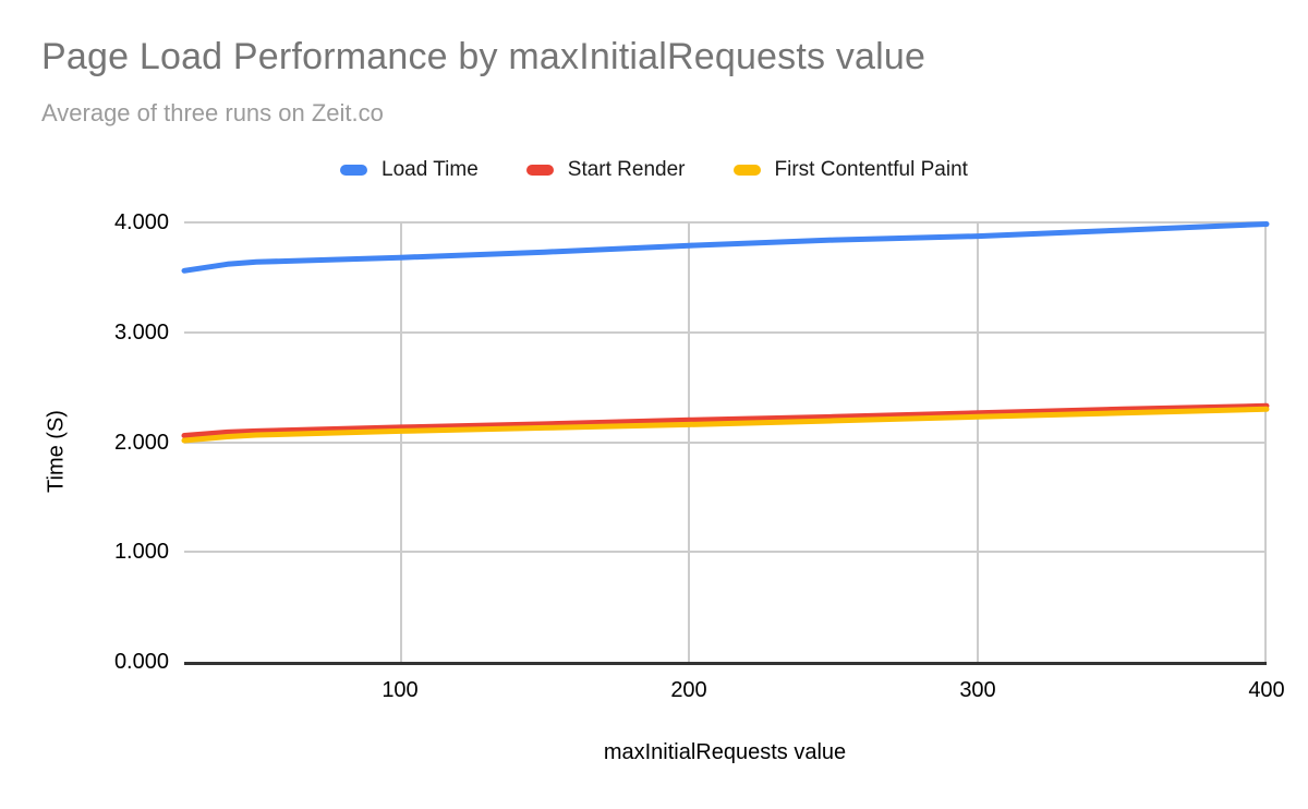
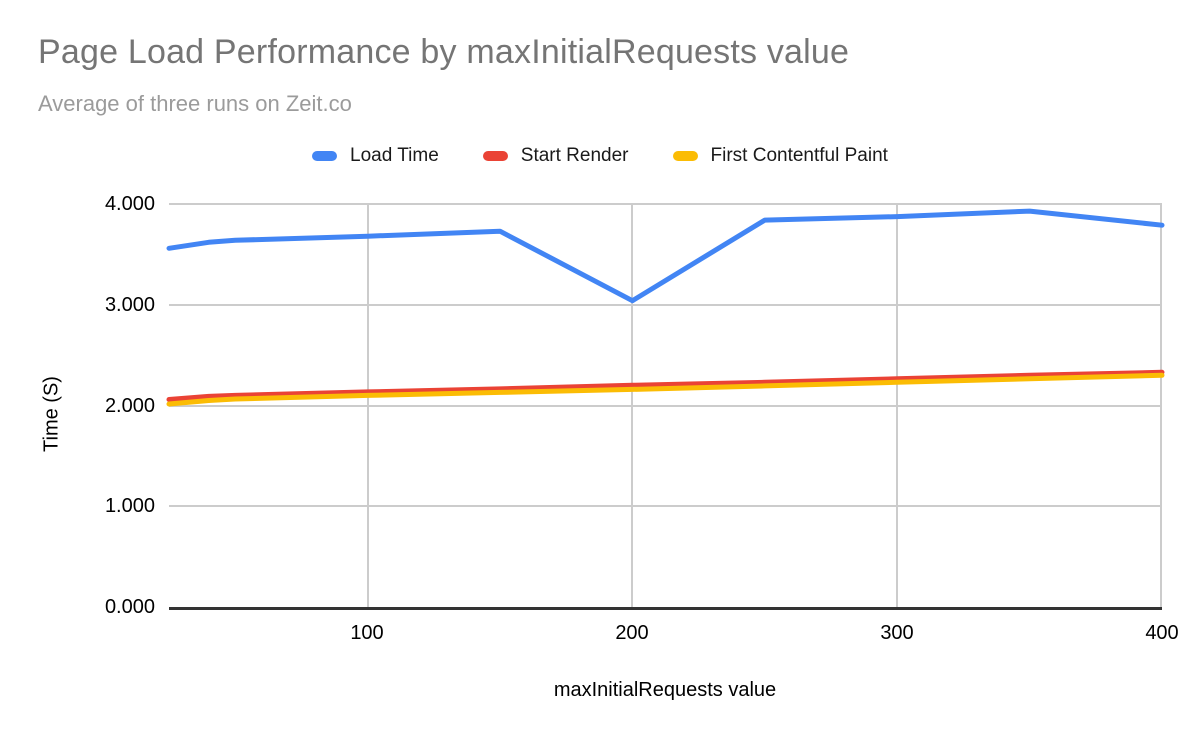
Load Time/200: 3.79 -> 3.04
Load Time/400: 3.98 -> 3.79
